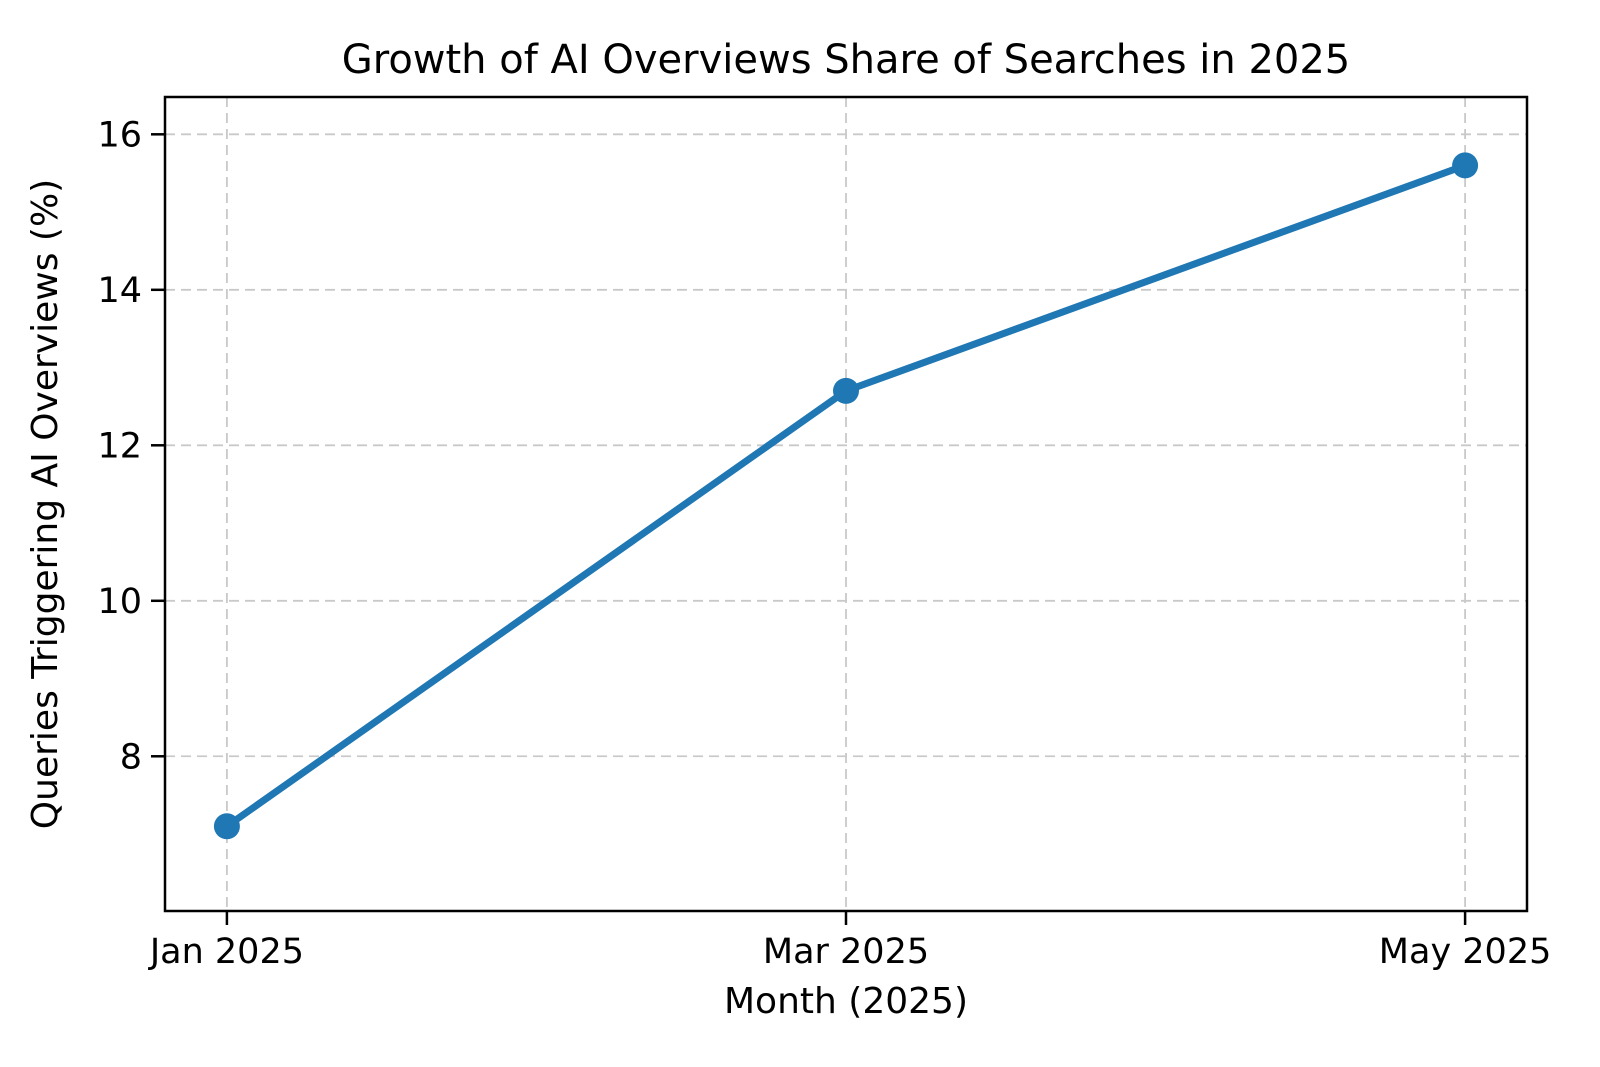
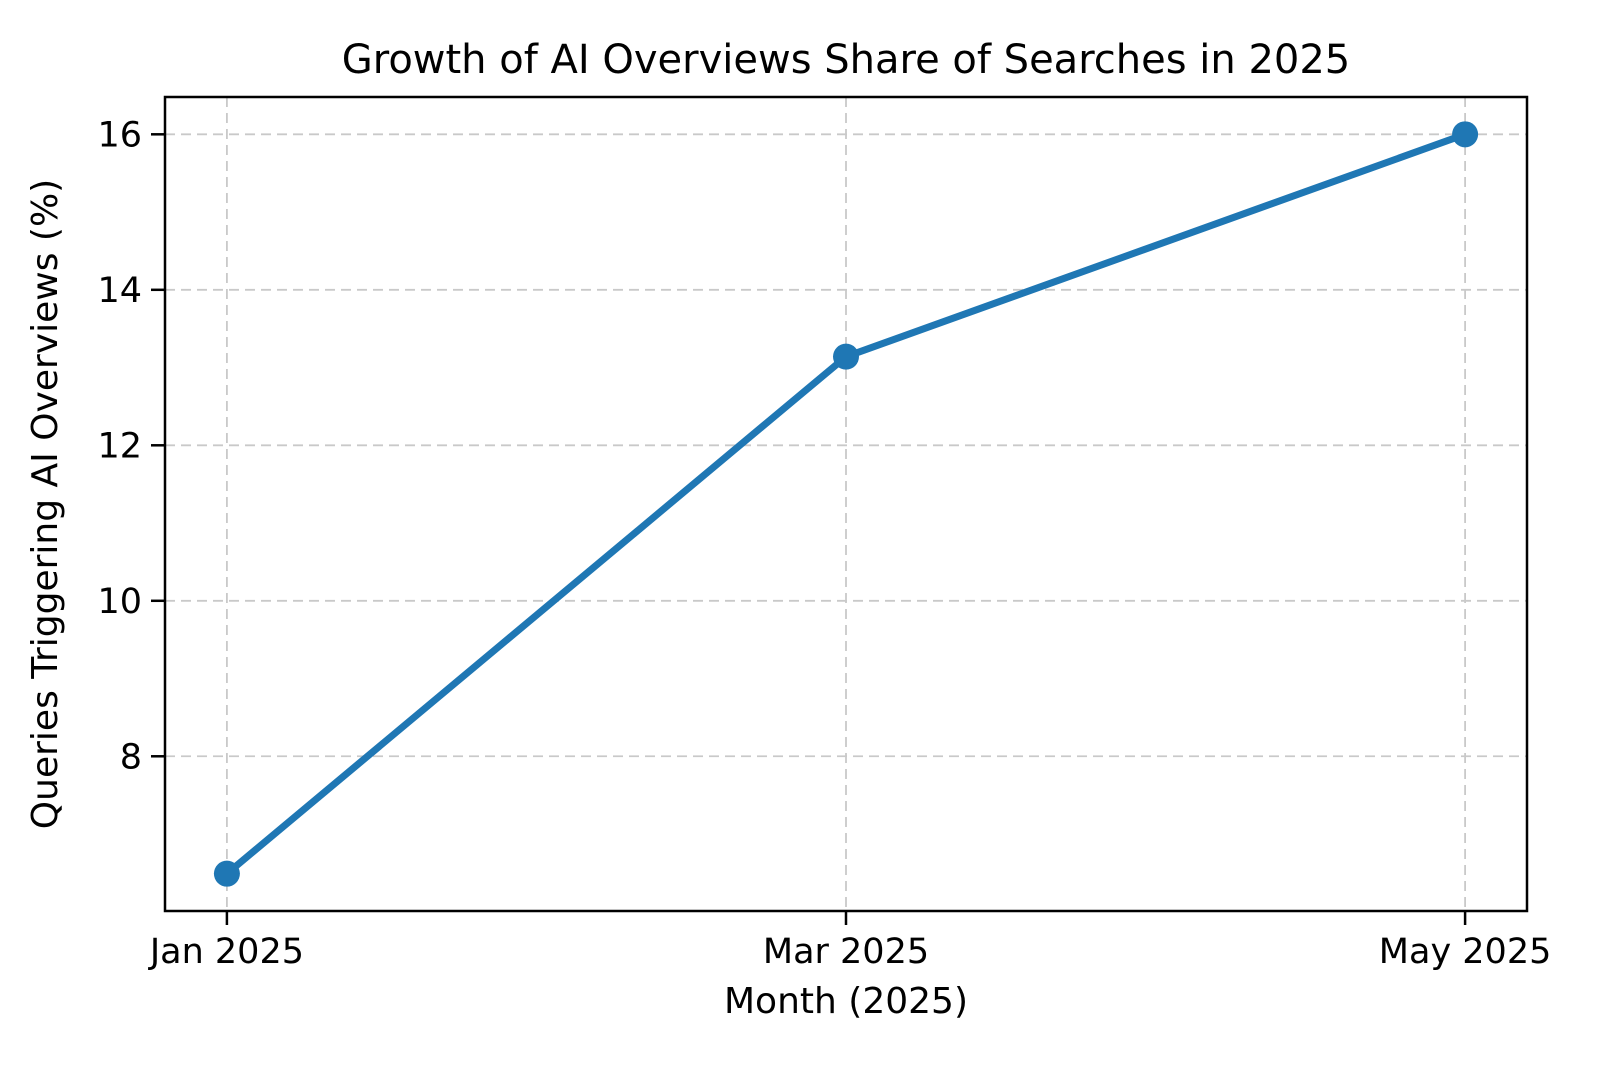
Jan 2025: 7.1 -> 6.5
Mar 2025: 12.7 -> 13.1
May 2025: 15.6 -> 16.0
